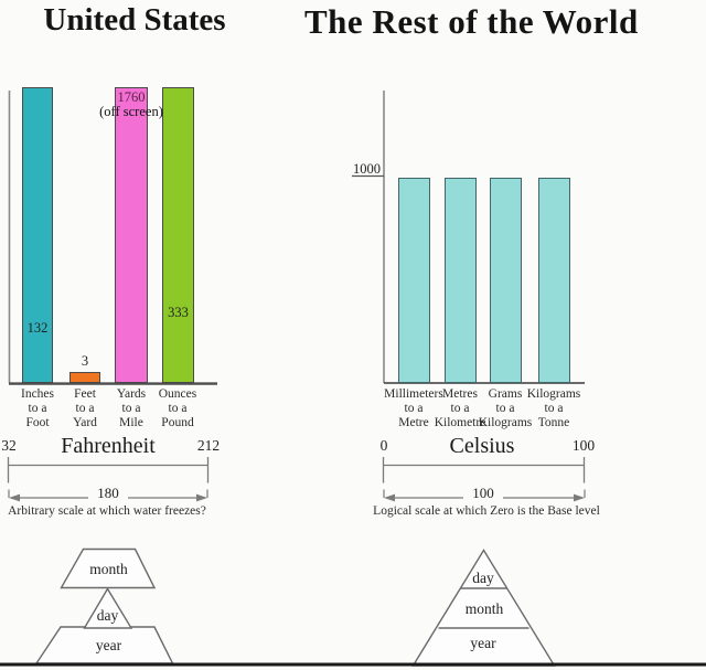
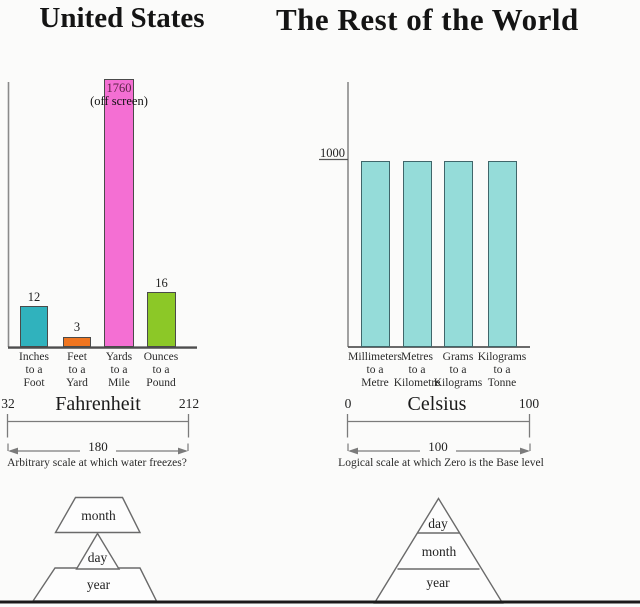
United States/Inches to a Foot: 132 -> 12
United States/Ounces to a Pound: 333 -> 16
